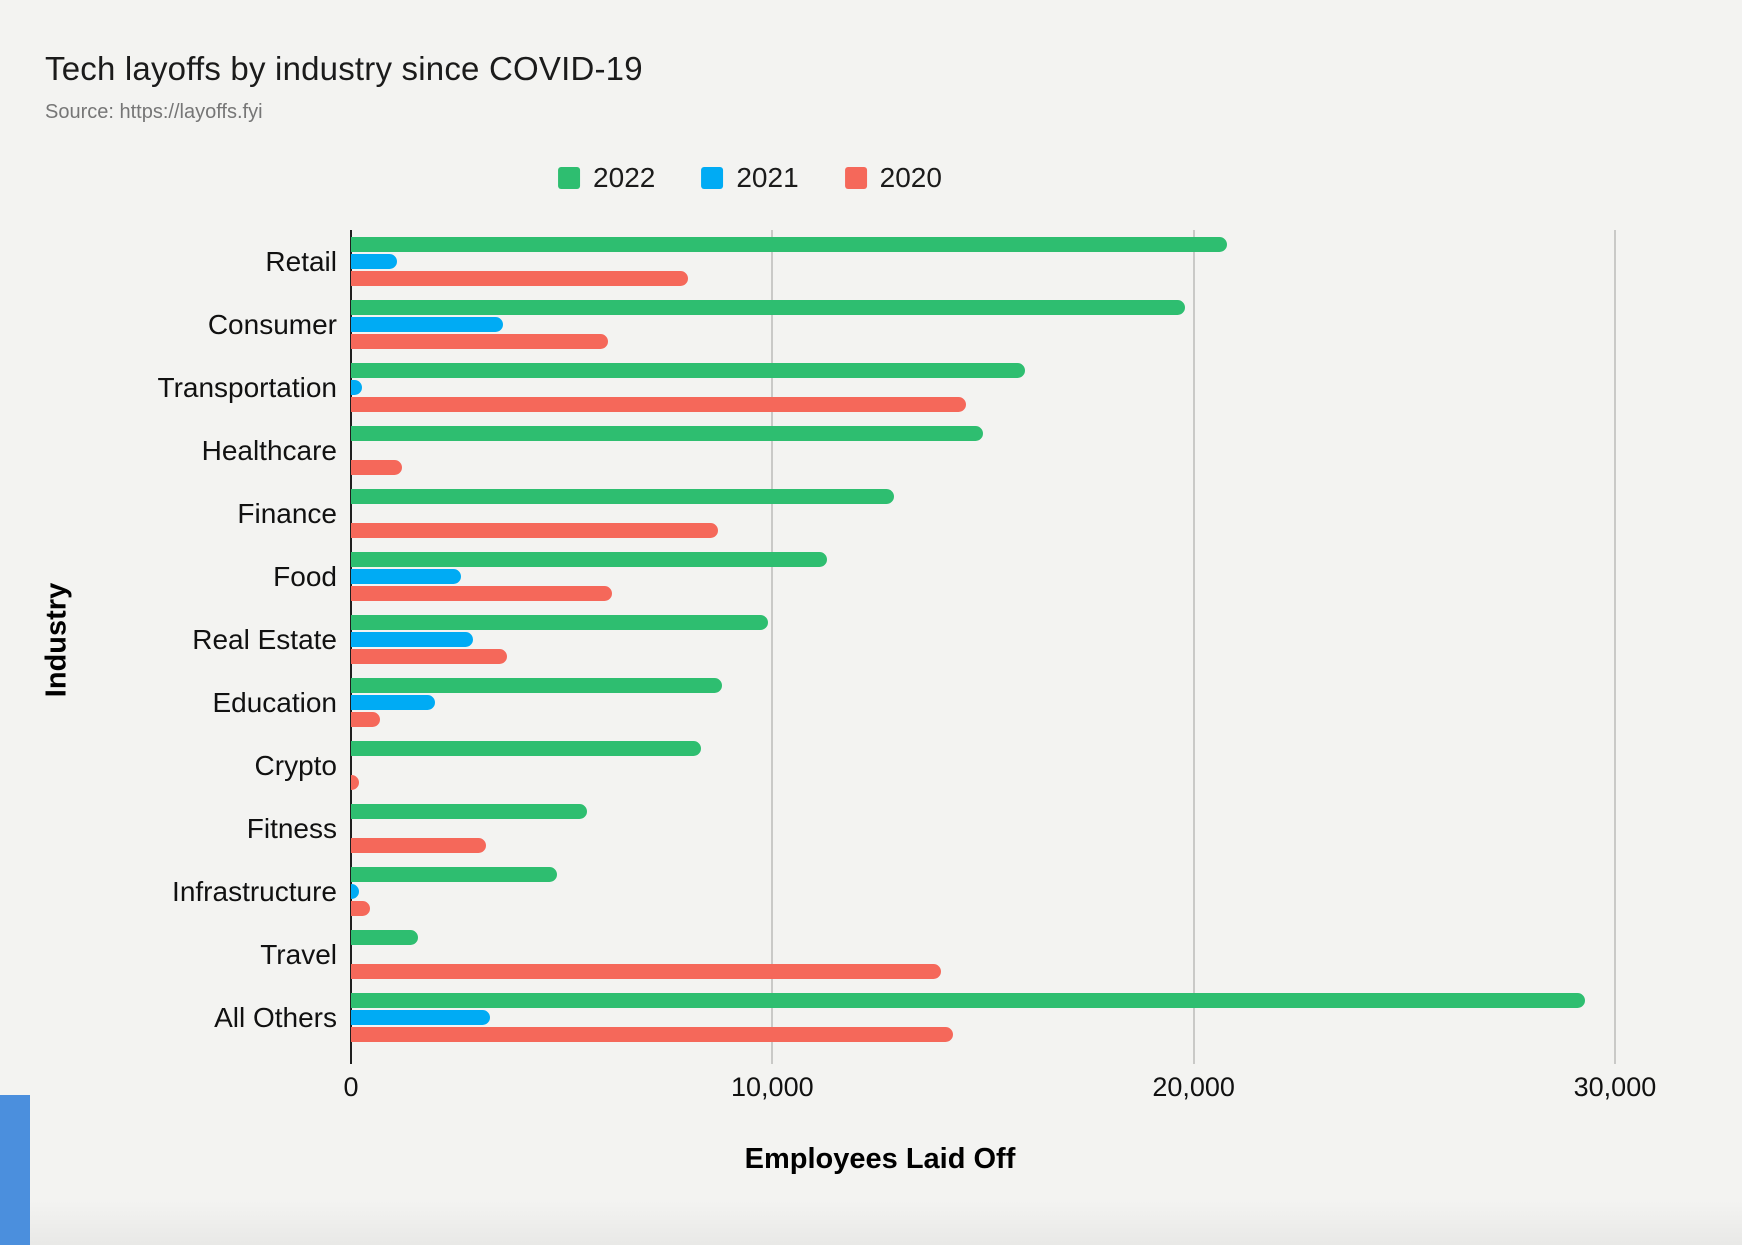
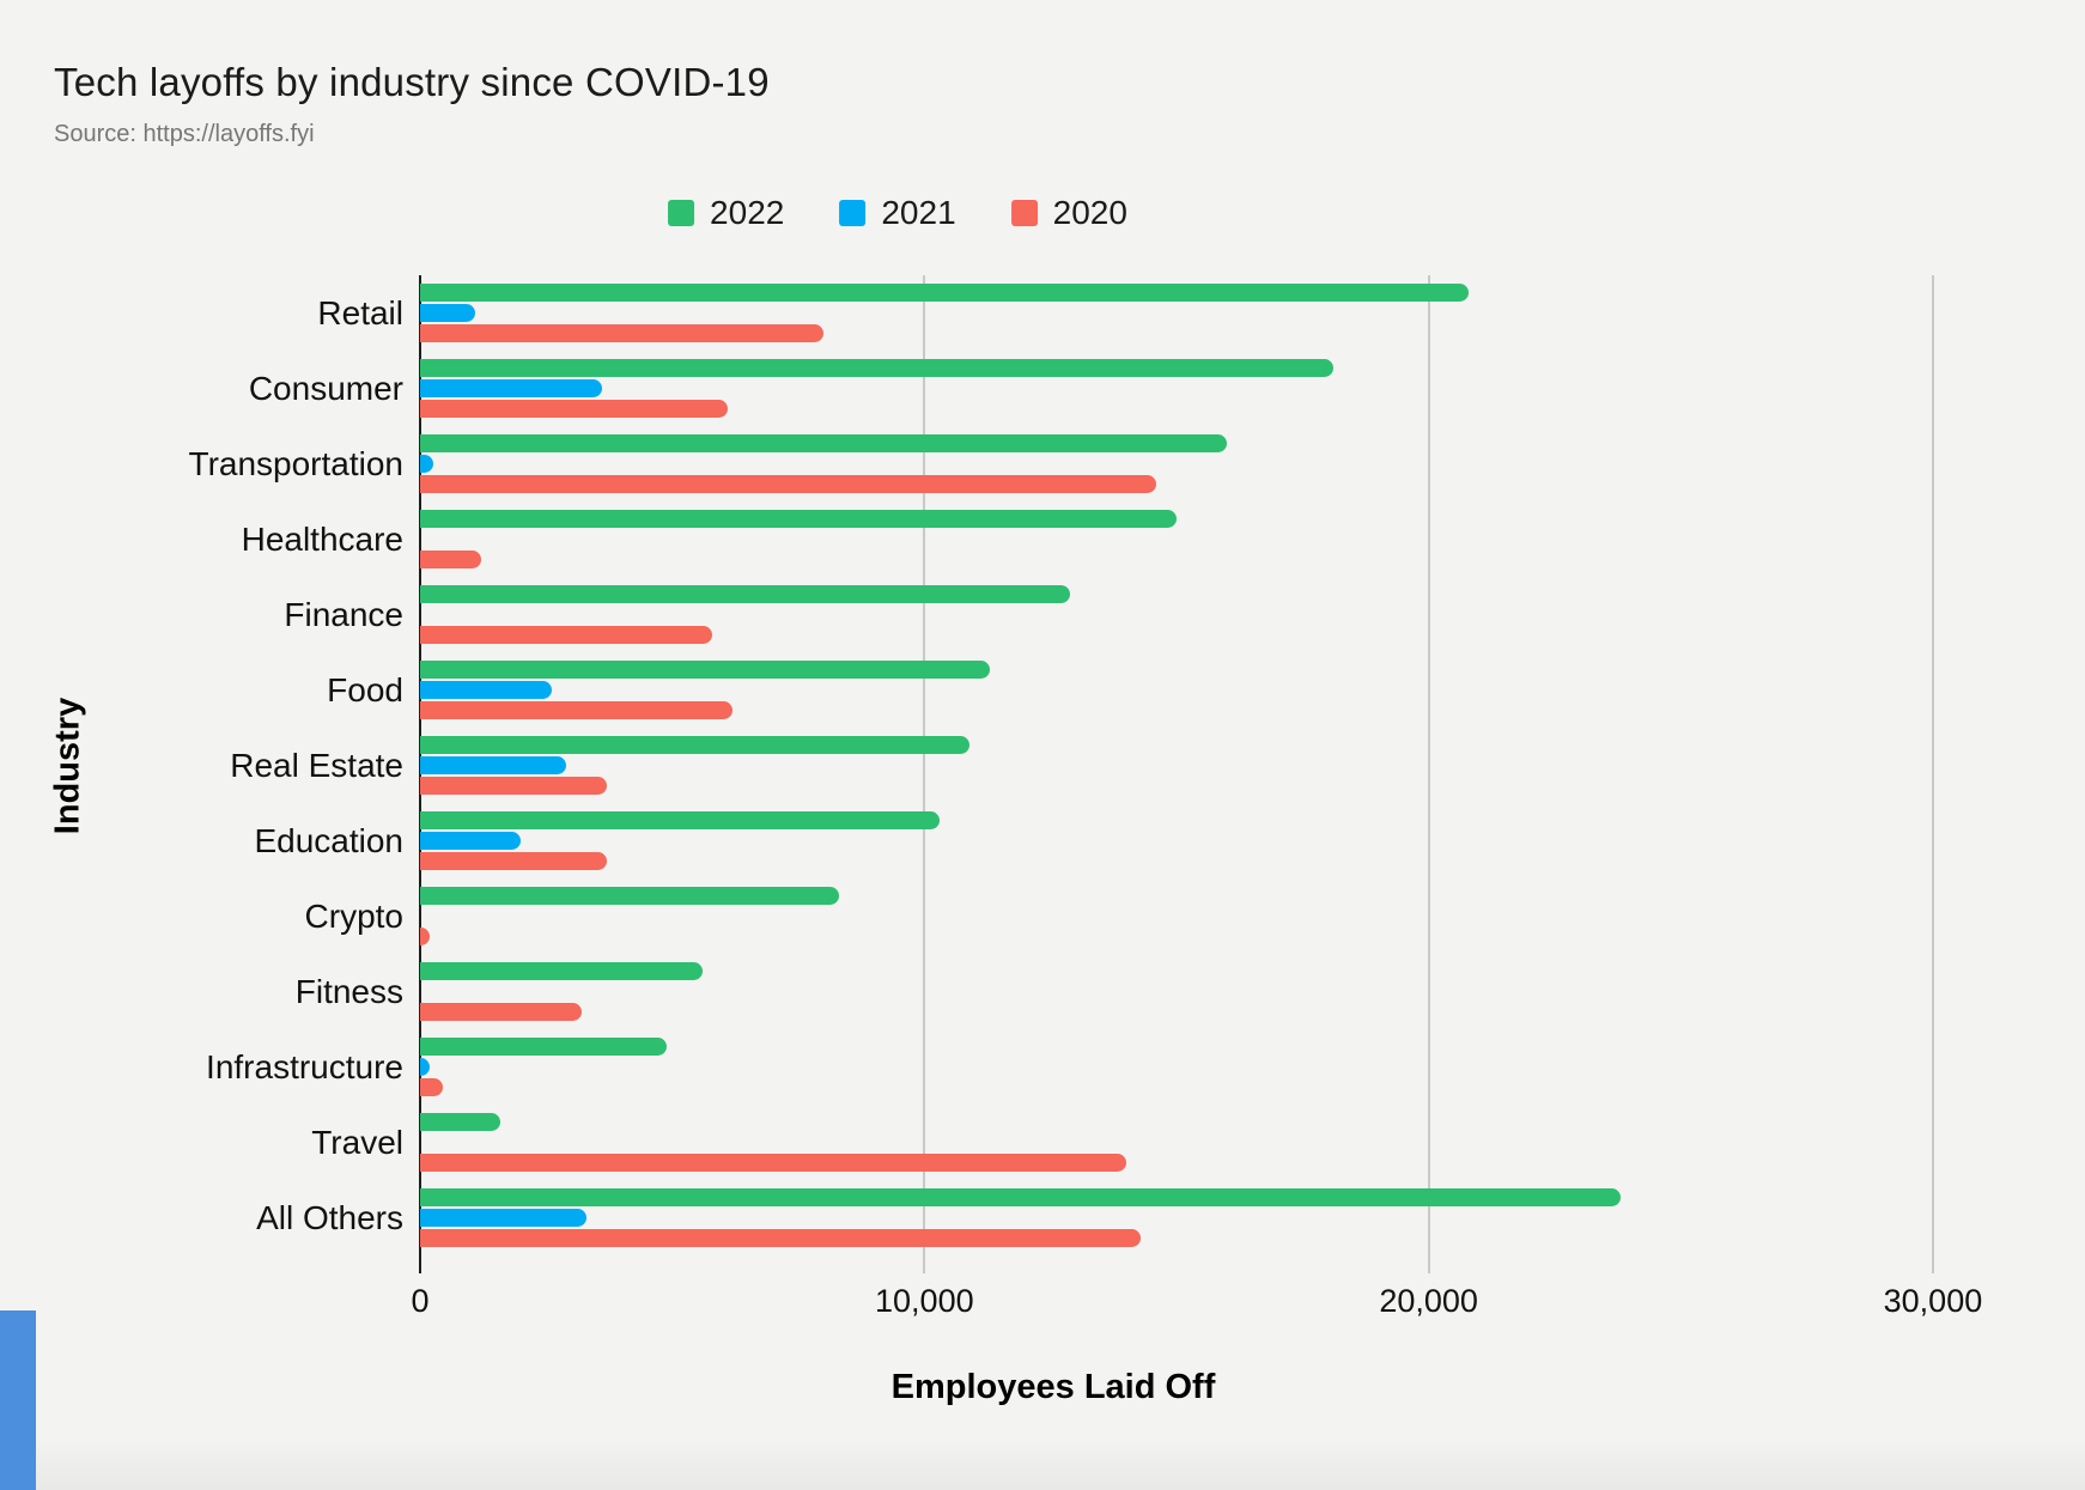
2022/Consumer: 19800 -> 18100
2020/Finance: 8700 -> 5800
2022/Real Estate: 9900 -> 10900
2022/Education: 8800 -> 10300
2020/Education: 700 -> 3700
2022/All Others: 29300 -> 23800
